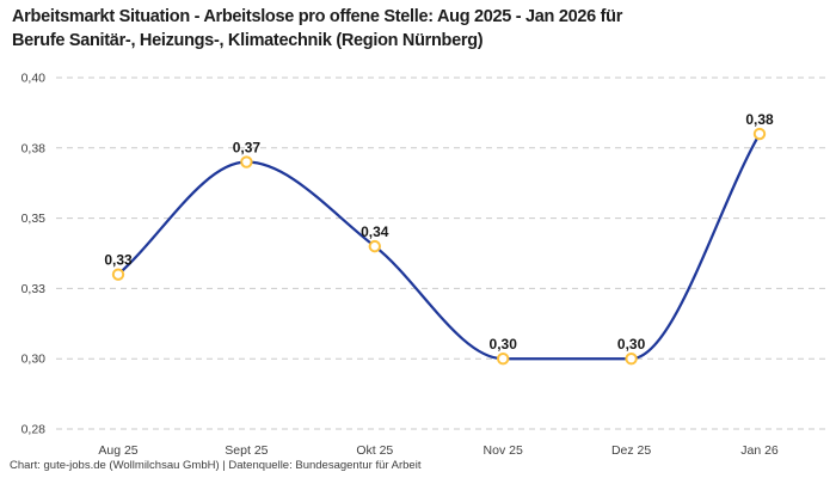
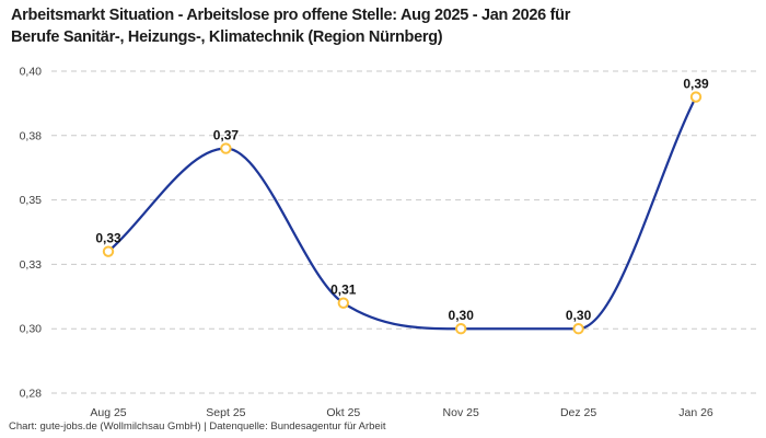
Okt 25: 0,34 -> 0,31
Jan 26: 0,38 -> 0,39
